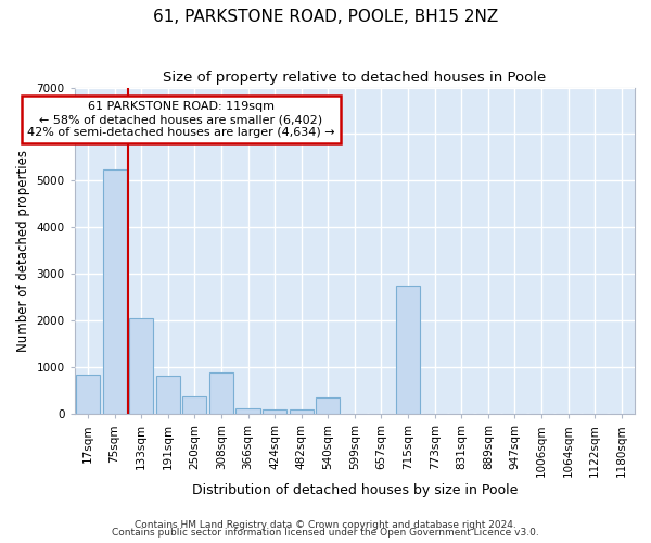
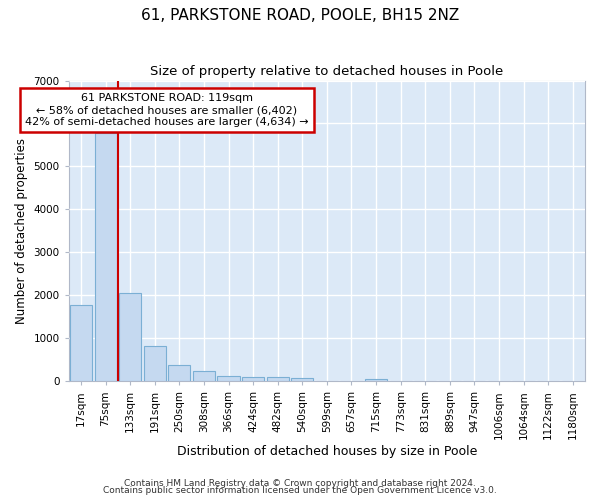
17sqm: 850 -> 1780
75sqm: 5250 -> 5780
308sqm: 900 -> 240
540sqm: 350 -> 80
715sqm: 2750 -> 60
